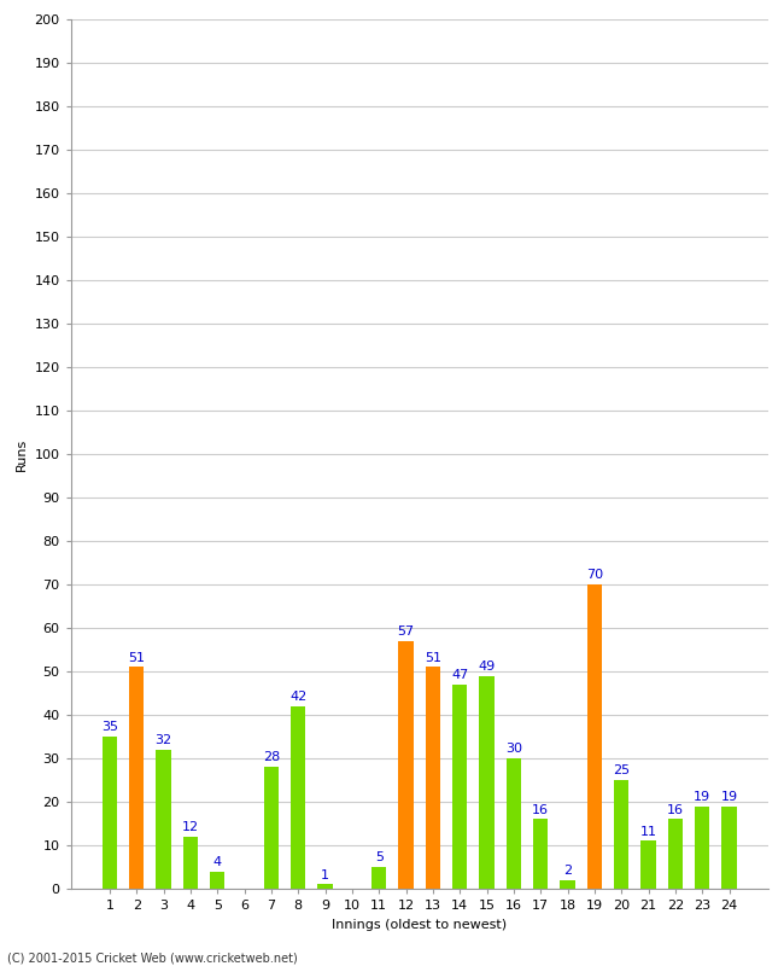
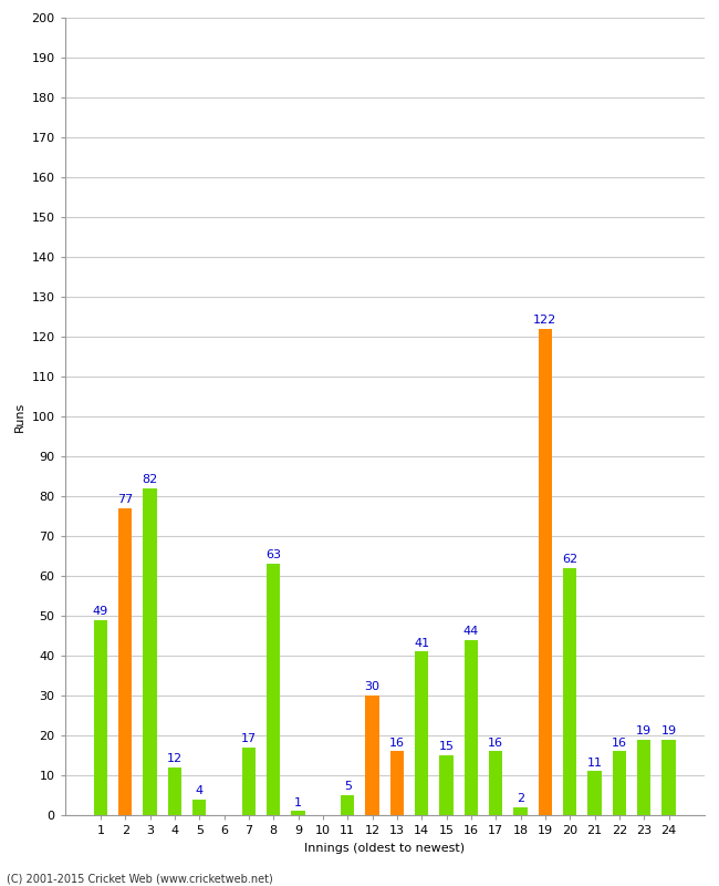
1: 35 -> 49
2: 51 -> 77
3: 32 -> 82
7: 28 -> 17
8: 42 -> 63
12: 57 -> 30
13: 51 -> 16
14: 47 -> 41
15: 49 -> 15
16: 30 -> 44
19: 70 -> 122
20: 25 -> 62
